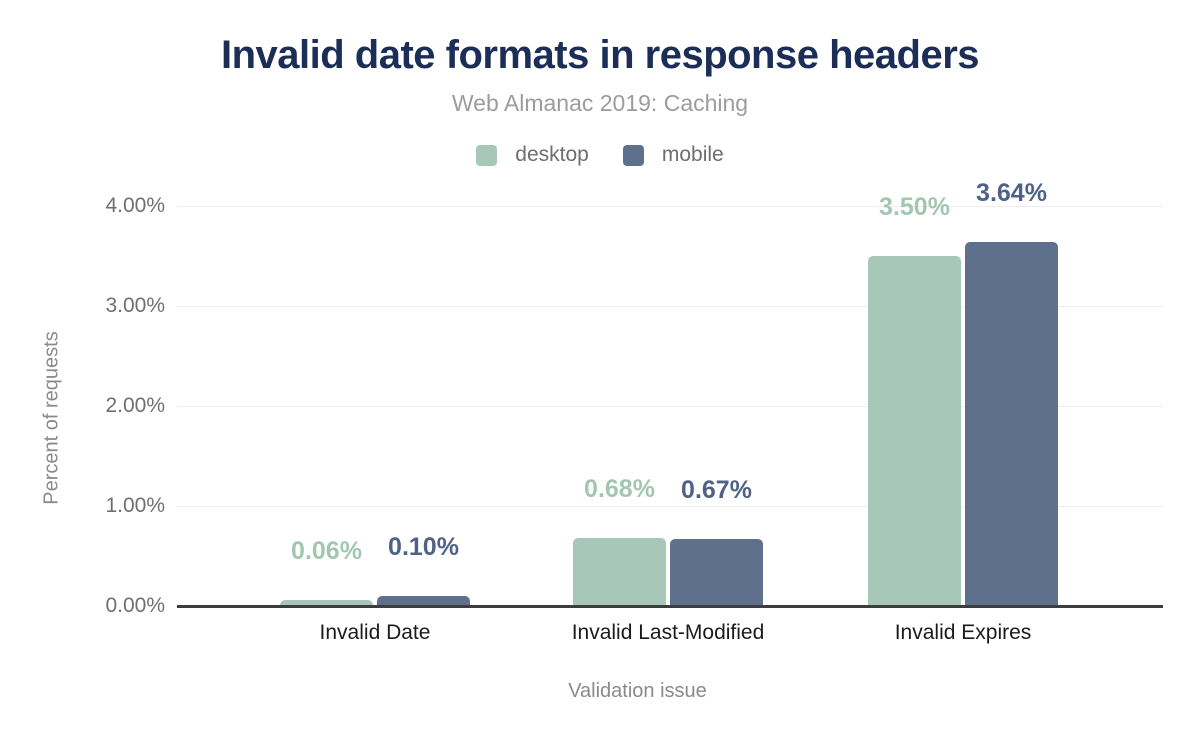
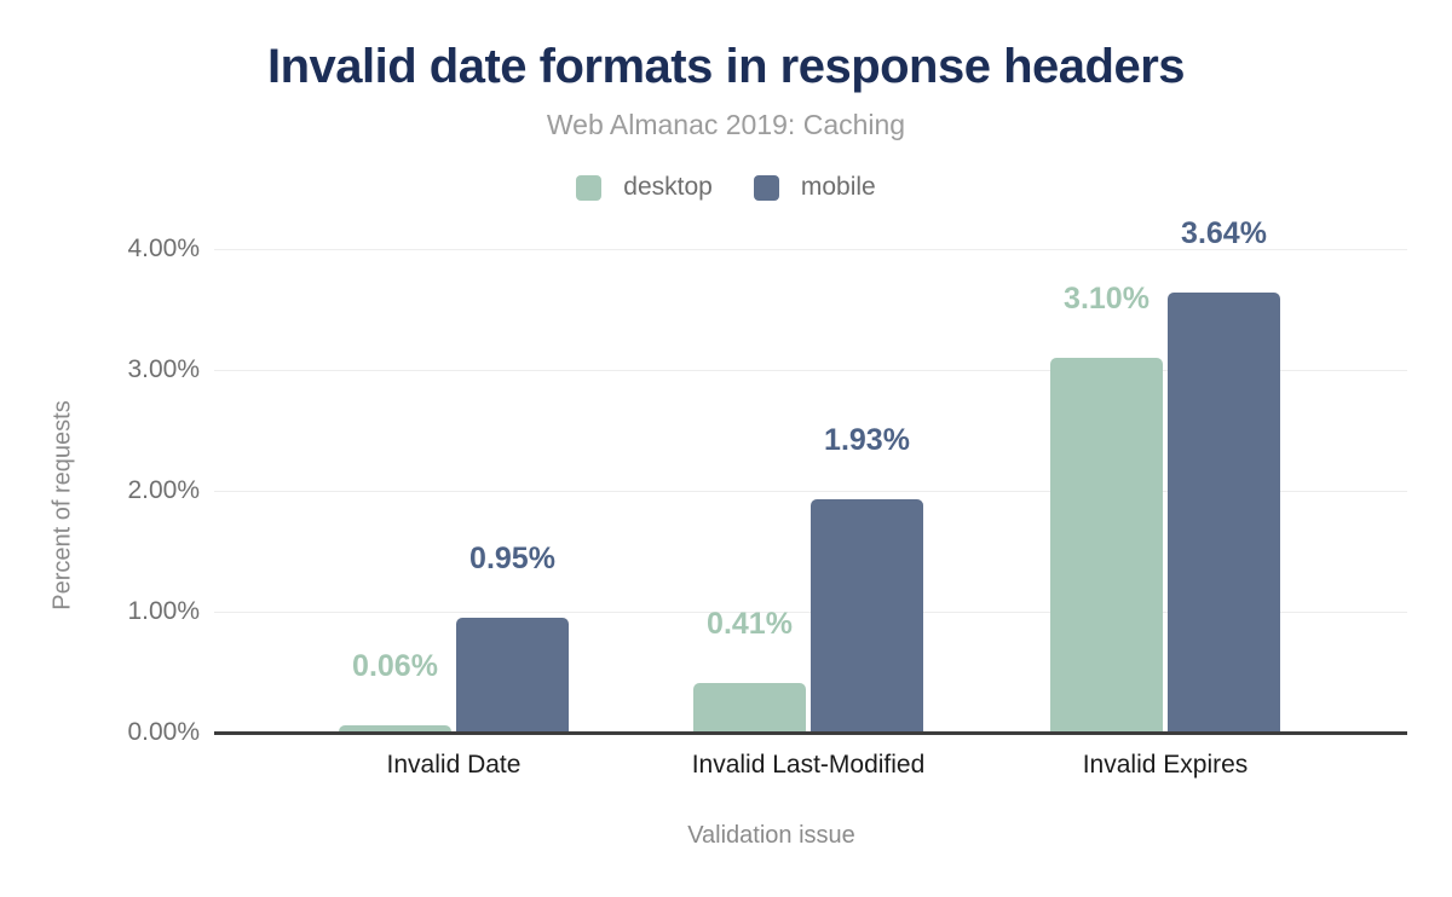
mobile/Invalid Date: 0.10% -> 0.95%
desktop/Invalid Last-Modified: 0.68% -> 0.41%
mobile/Invalid Last-Modified: 0.67% -> 1.93%
desktop/Invalid Expires: 3.50% -> 3.10%
